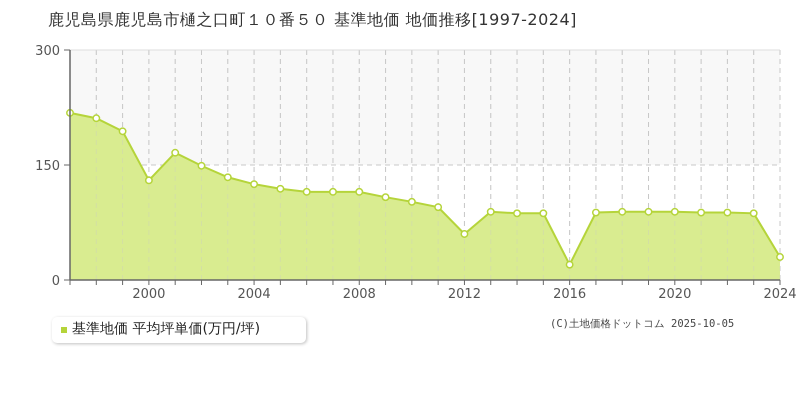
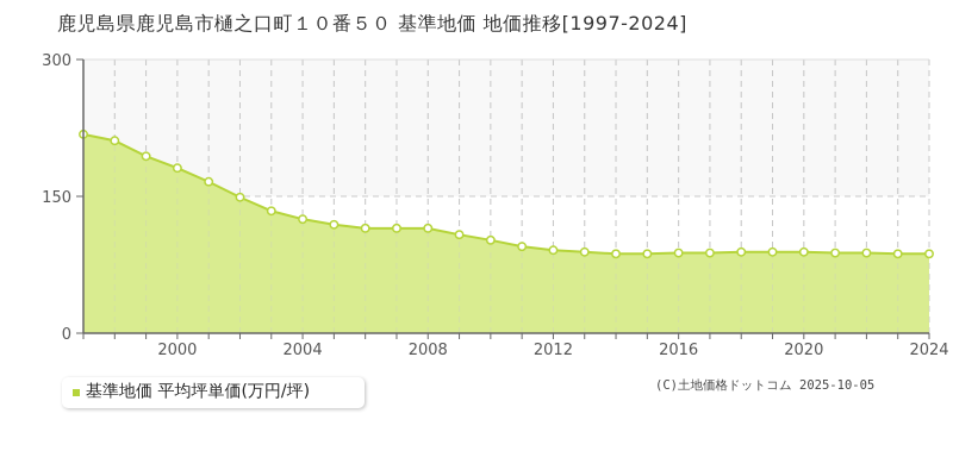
2000: 130 -> 180
2012: 60 -> 90
2016: 20 -> 90
2024: 30 -> 90
